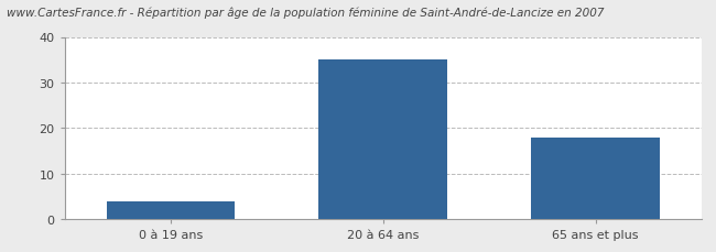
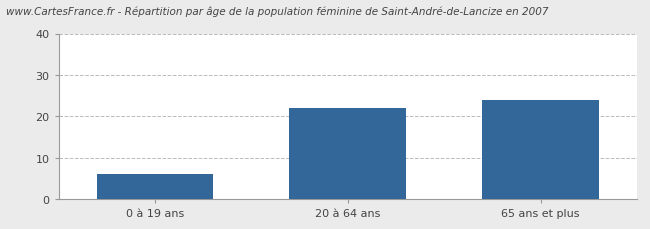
0 à 19 ans: 4 -> 6
20 à 64 ans: 35 -> 22
65 ans et plus: 18 -> 24
